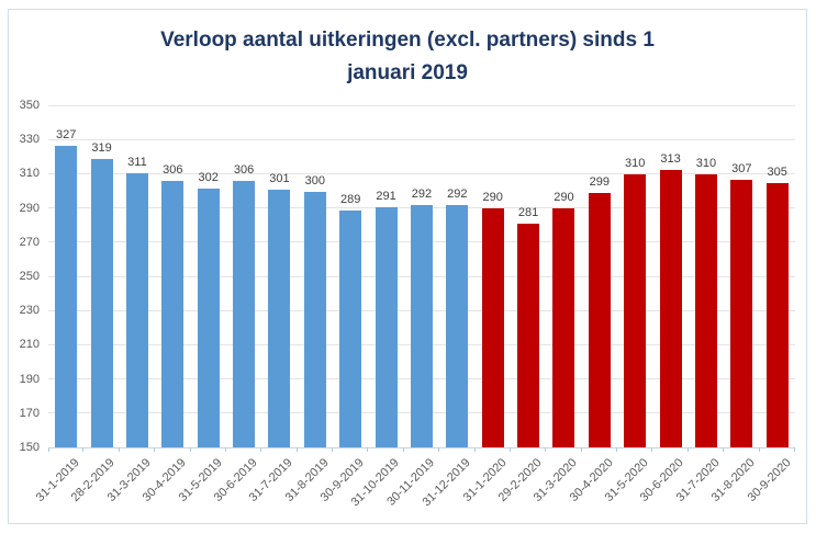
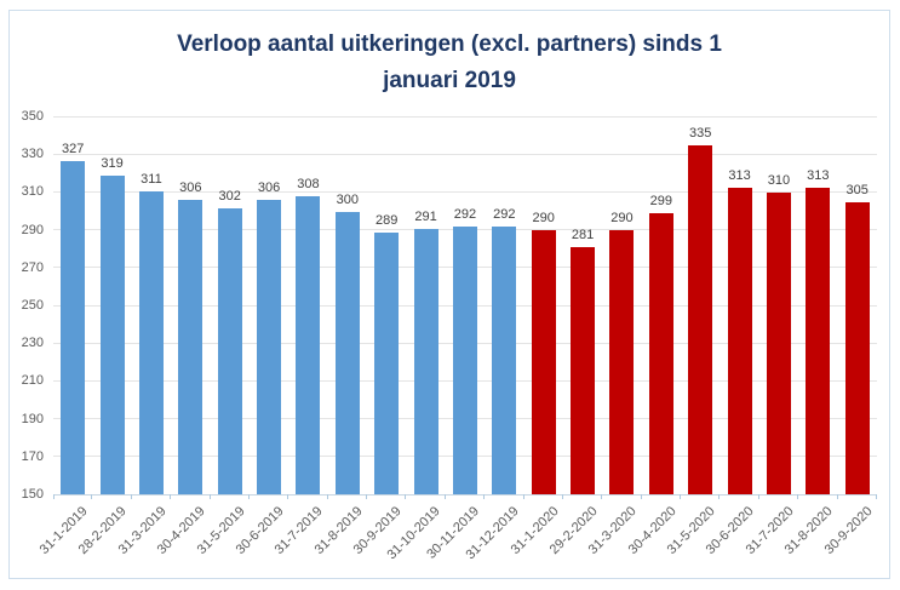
31-7-2019: 301 -> 308
31-5-2020: 310 -> 335
31-8-2020: 307 -> 313
